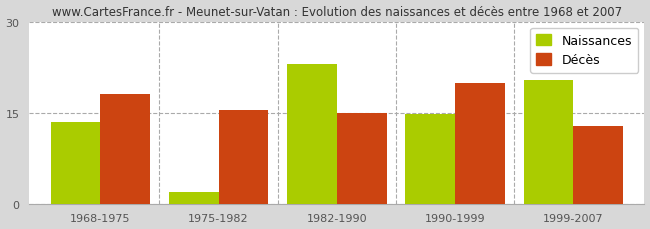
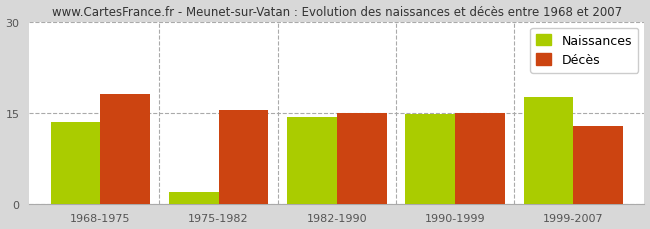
Naissances/1982-1990: 23.0 -> 14.3
Décès/1990-1999: 19.8 -> 15.0
Naissances/1999-2007: 20.4 -> 17.5
